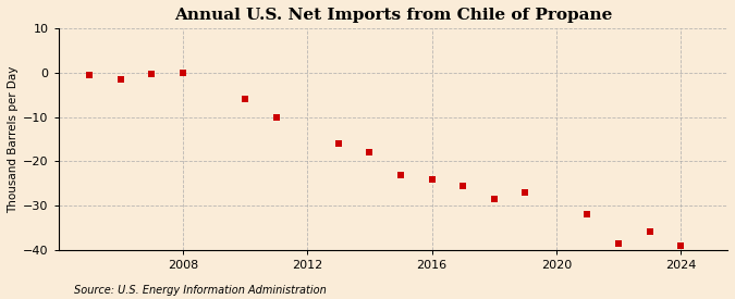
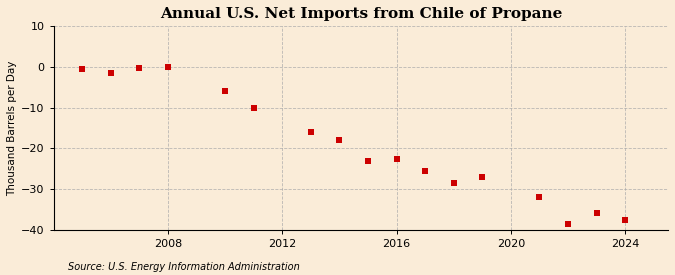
2016: -24.0 -> -22.5
2024: -39.0 -> -37.5
